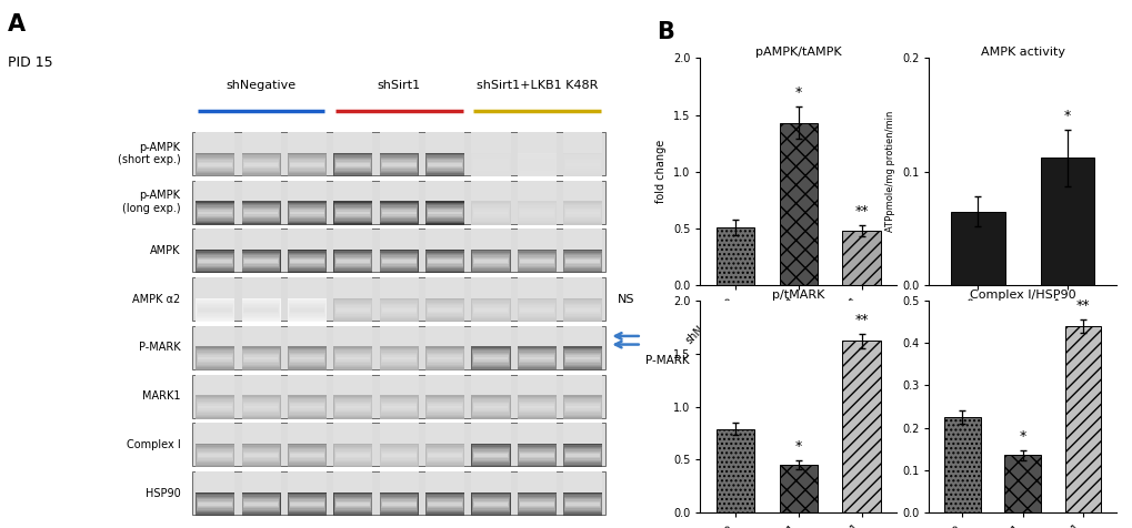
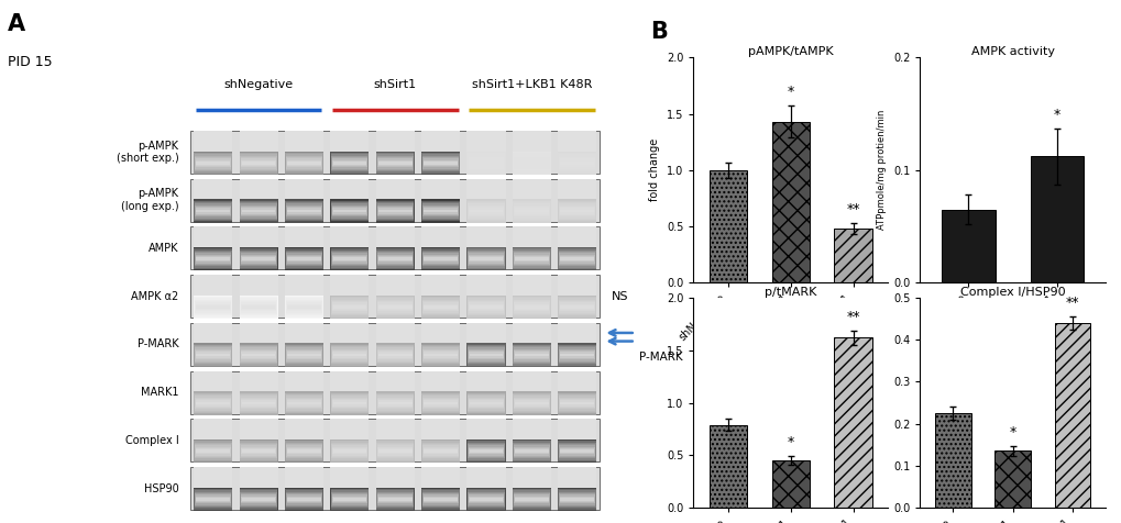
pAMPK/tAMPK/shNegative: 0.51 -> 1.00
